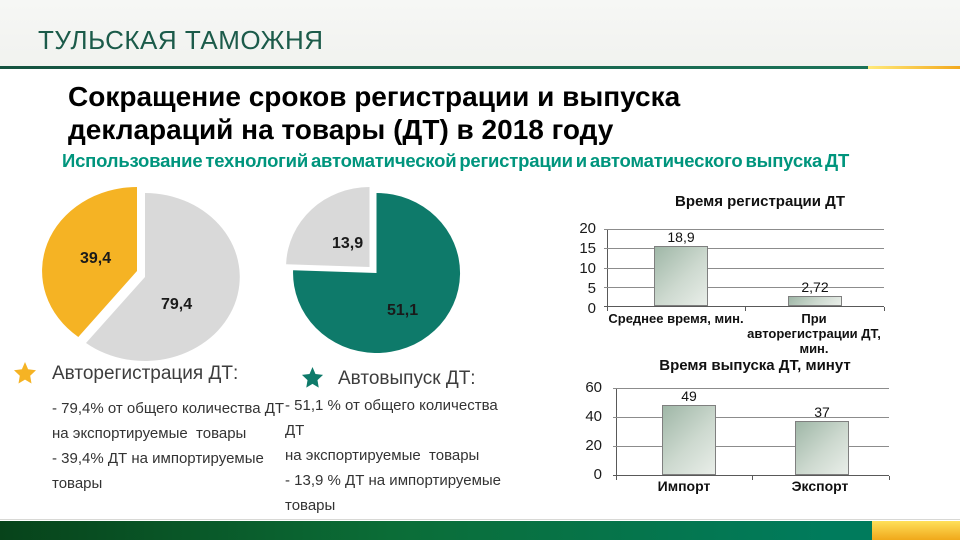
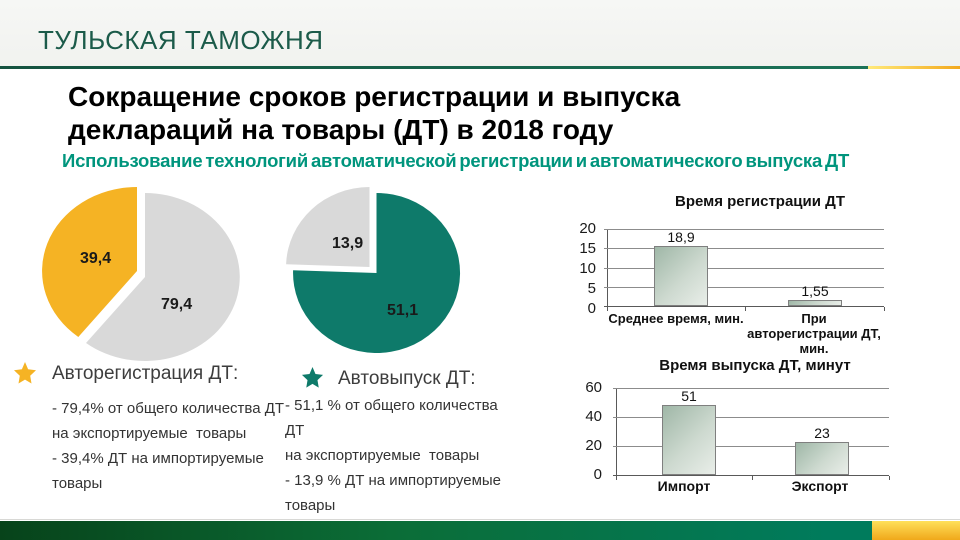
Время регистрации ДТ/При авторегистрации ДТ, мин.: 2,72 -> 1,55
Время выпуска ДТ, минут/Импорт: 49 -> 51
Время выпуска ДТ, минут/Экспорт: 37 -> 23
